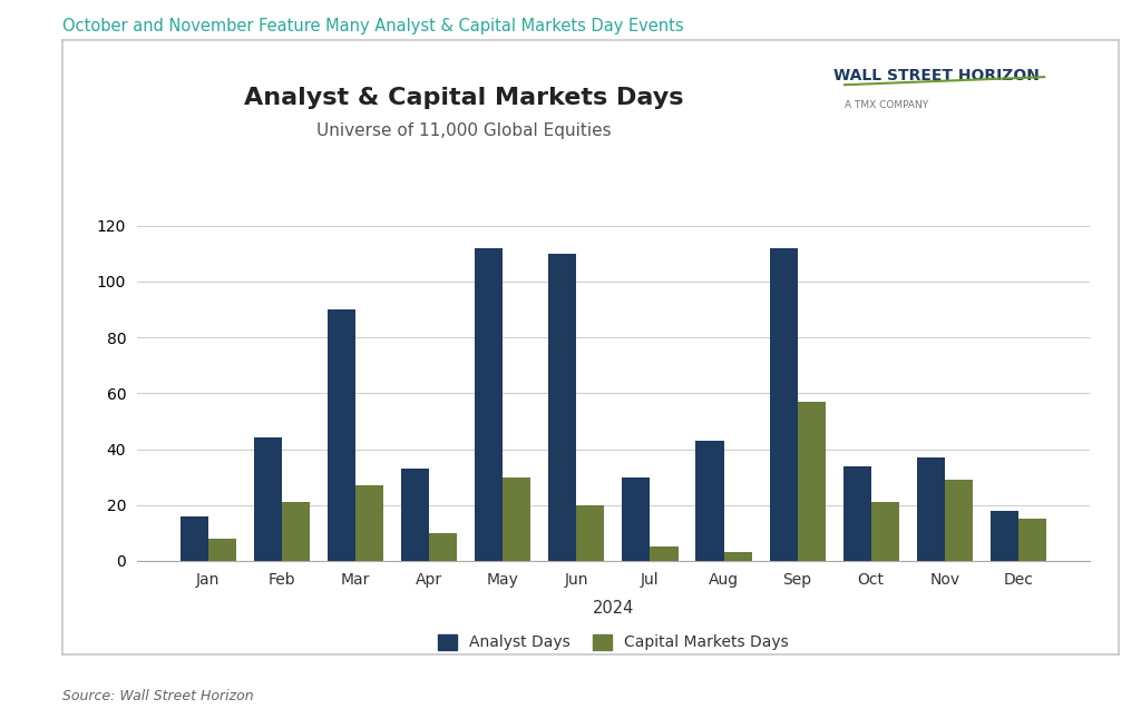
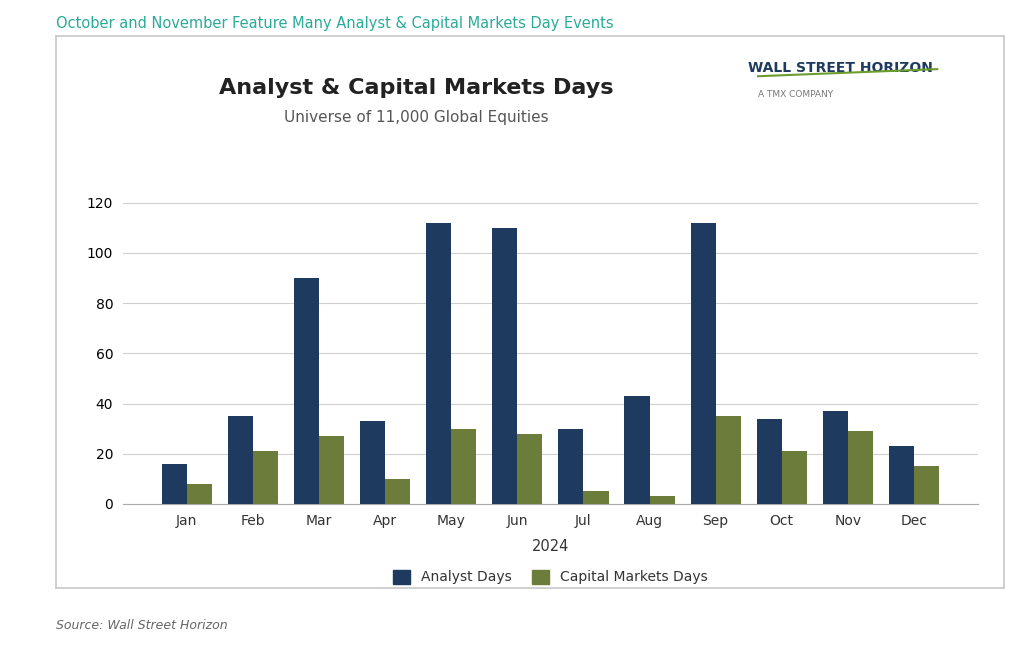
Analyst Days/Feb: 44 -> 35
Capital Markets Days/Jun: 20 -> 28
Capital Markets Days/Sep: 57 -> 35
Analyst Days/Dec: 18 -> 23
